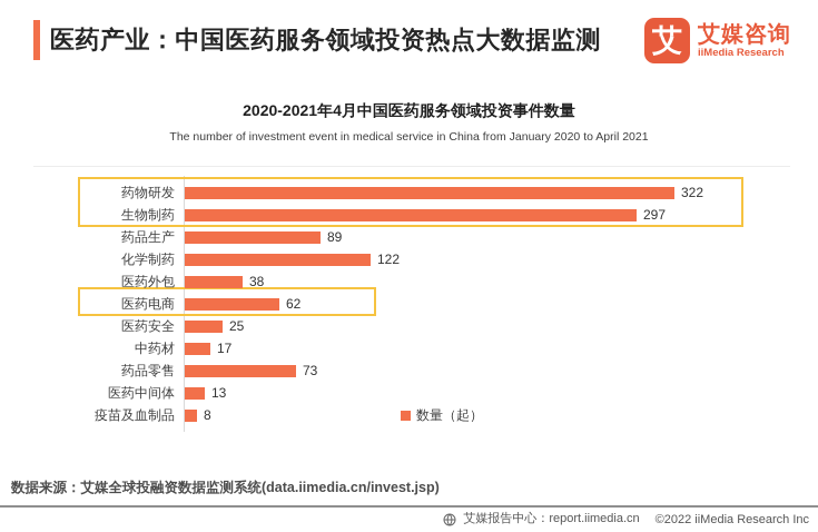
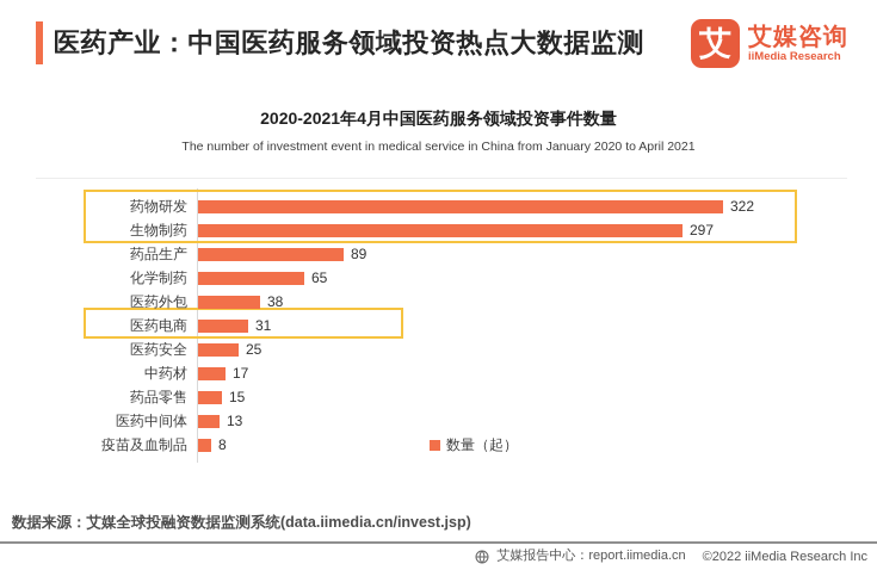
化学制药: 122 -> 65
医药电商: 62 -> 31
药品零售: 73 -> 15
